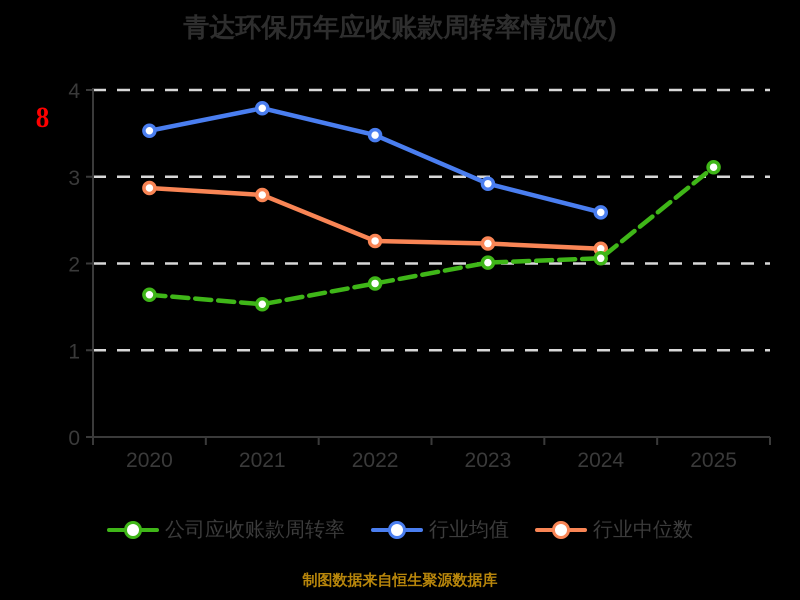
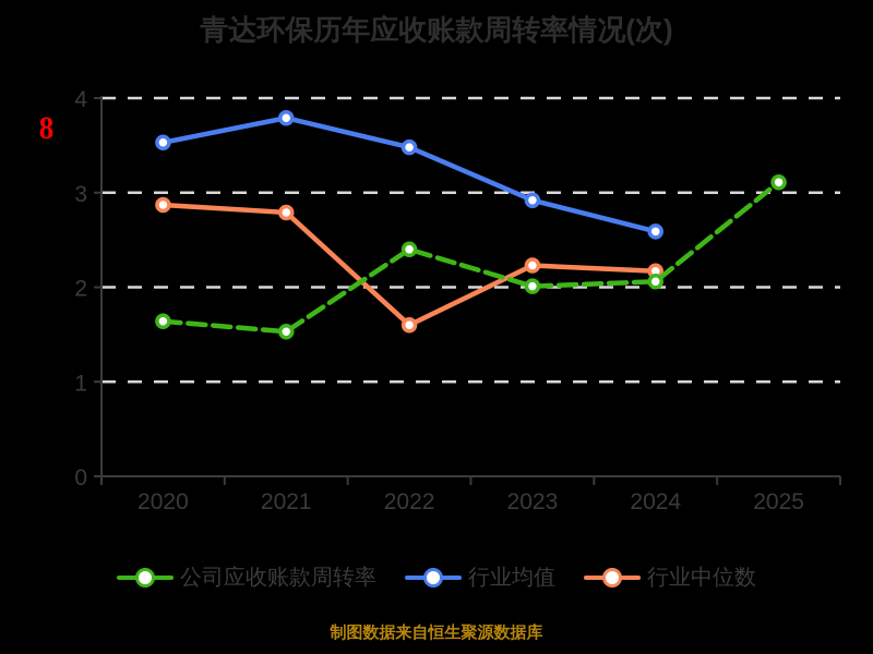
公司应收账款周转率/2022: 1.8 -> 2.4
行业中位数/2022: 2.3 -> 1.6
